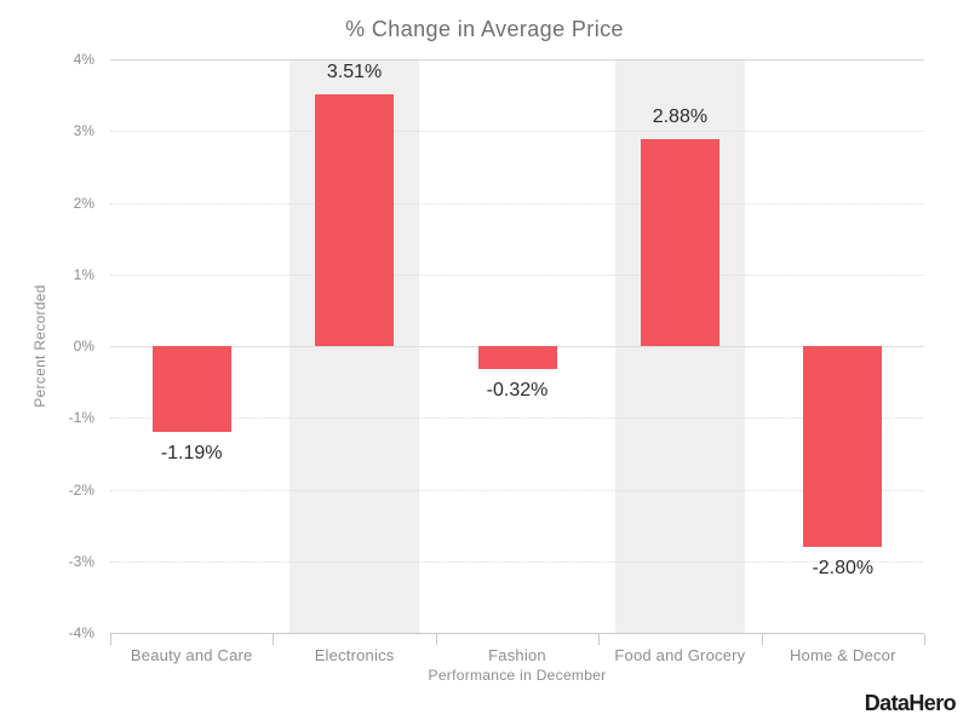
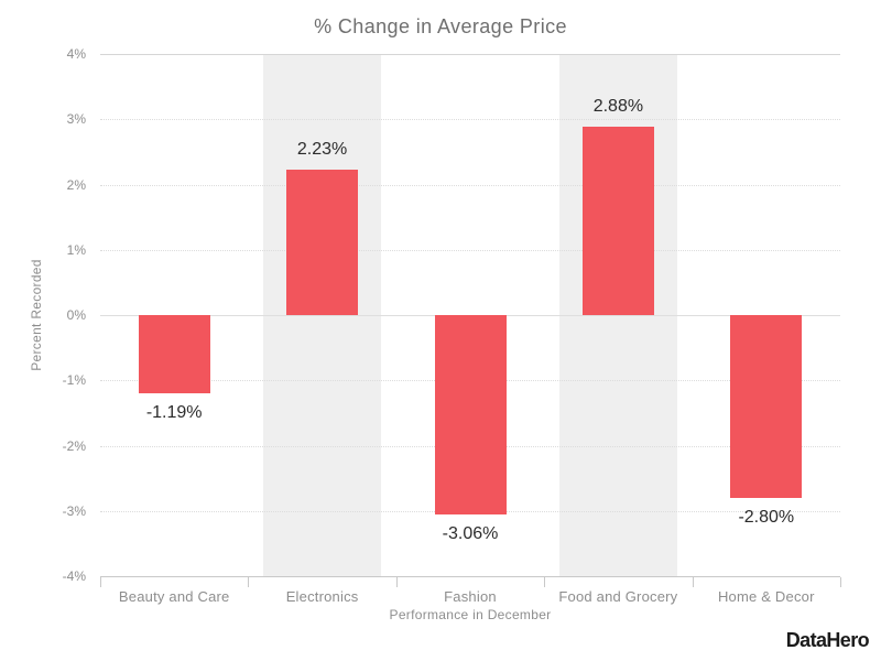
Electronics: 3.51% -> 2.23%
Fashion: -0.32% -> -3.06%
